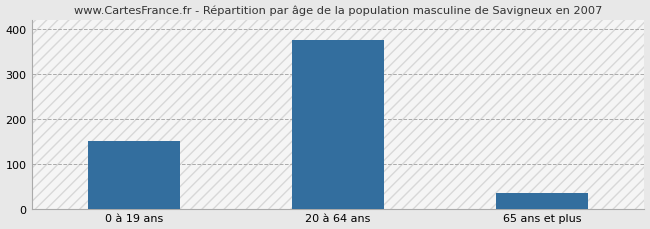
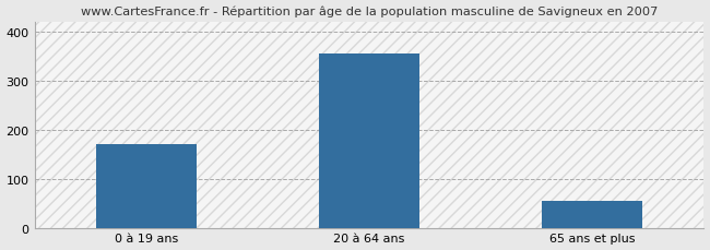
0 à 19 ans: 150 -> 170
20 à 64 ans: 375 -> 355
65 ans et plus: 35 -> 55
